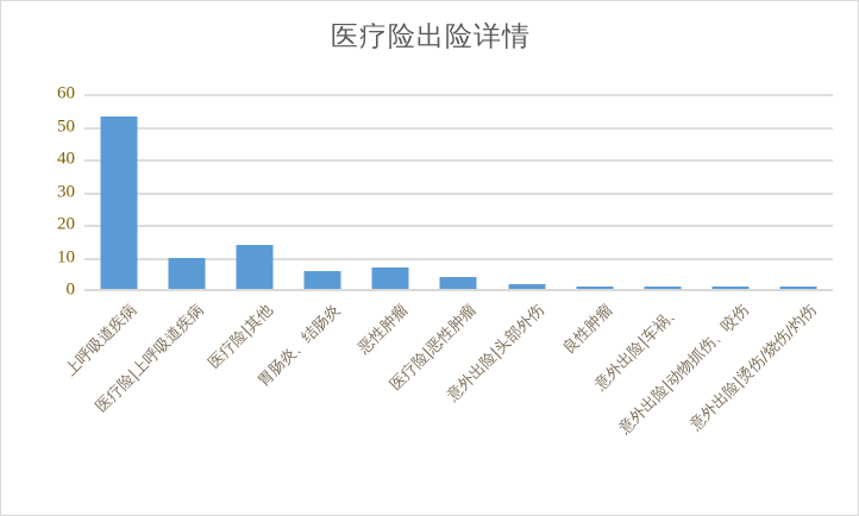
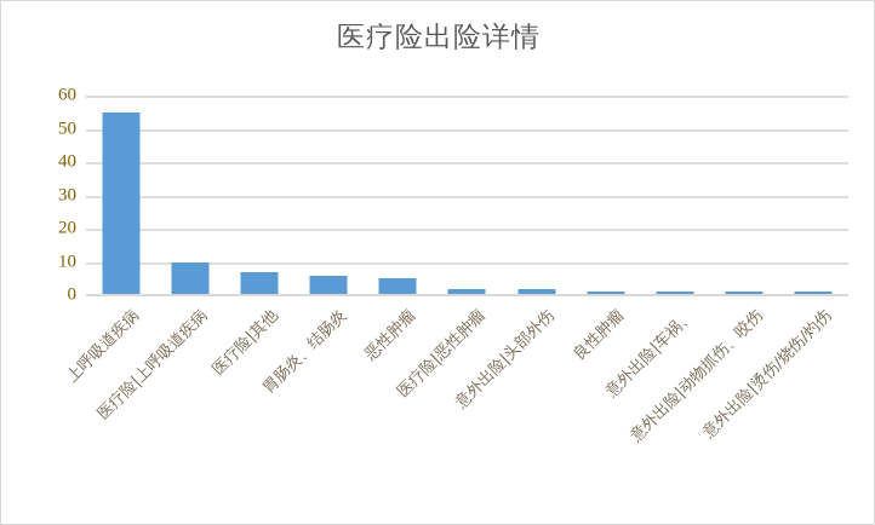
上呼吸道疾病: 53 -> 55
医疗险|其他: 14 -> 7
恶性肿瘤: 7 -> 5
医疗险|恶性肿瘤: 4 -> 2
